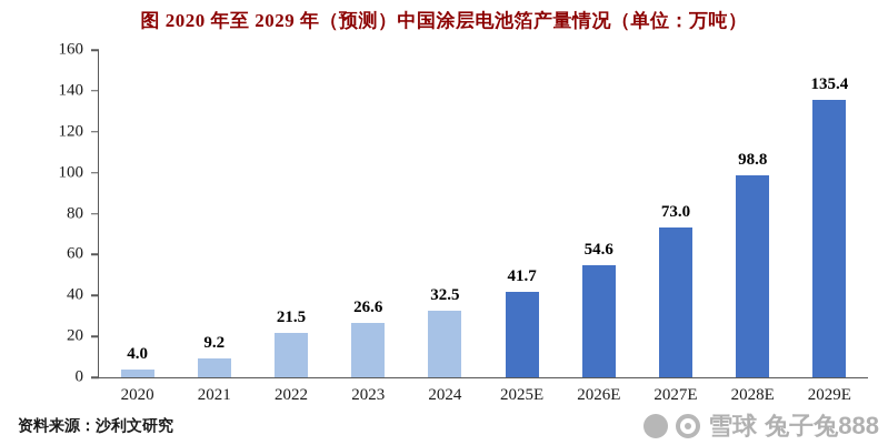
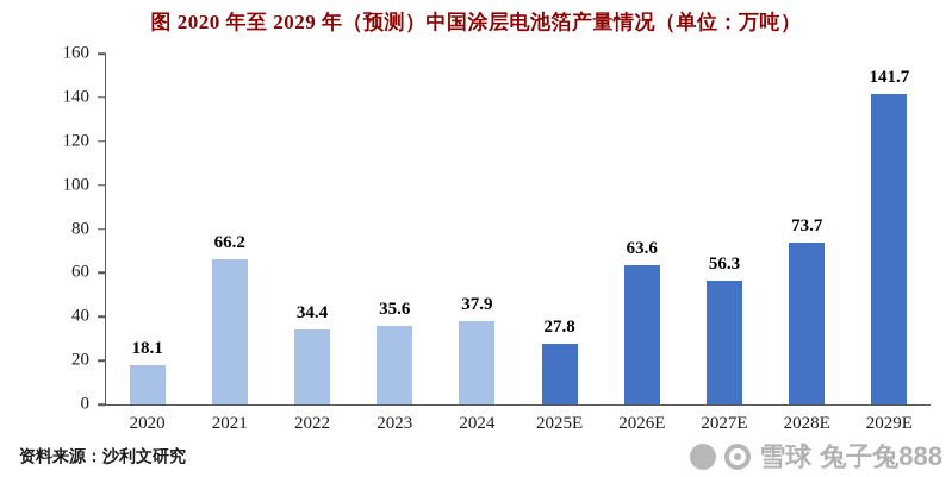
2020: 4.0 -> 18.1
2021: 9.2 -> 66.2
2022: 21.5 -> 34.4
2023: 26.6 -> 35.6
2024: 32.5 -> 37.9
2025E: 41.7 -> 27.8
2026E: 54.6 -> 63.6
2027E: 73.0 -> 56.3
2028E: 98.8 -> 73.7
2029E: 135.4 -> 141.7
